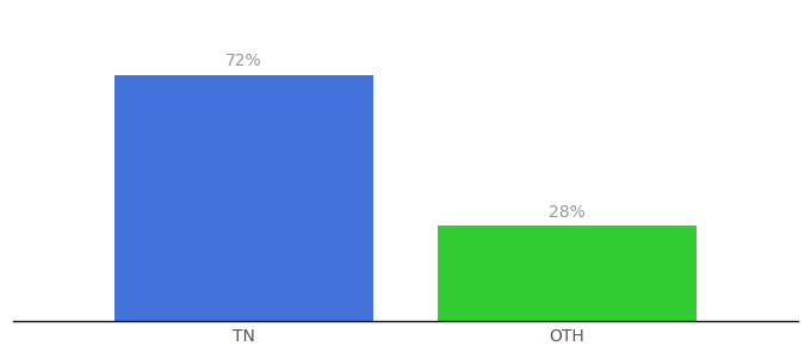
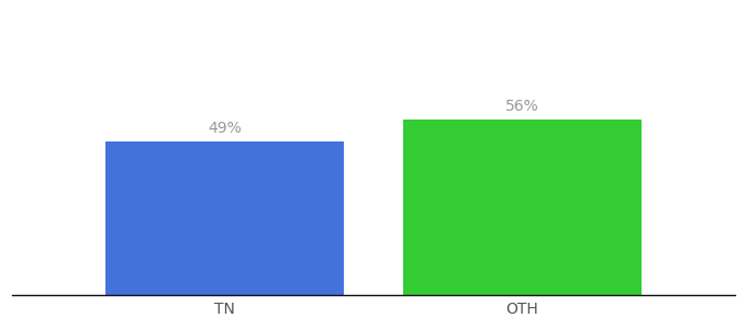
TN: 72% -> 49%
OTH: 28% -> 56%
